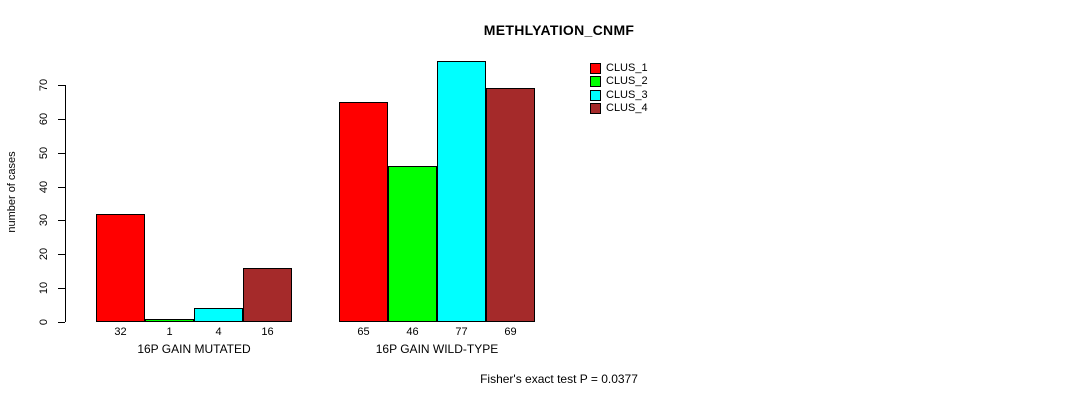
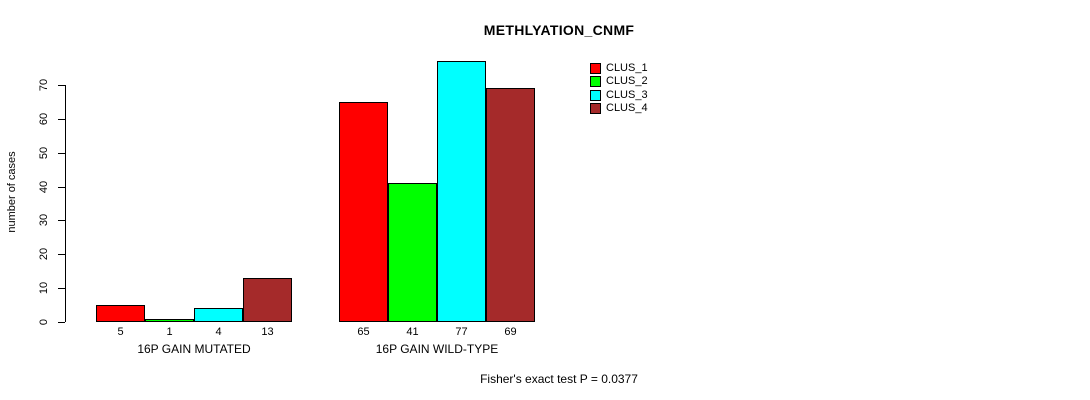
CLUS_1/16P GAIN MUTATED: 32 -> 5
CLUS_4/16P GAIN MUTATED: 16 -> 13
CLUS_2/16P GAIN WILD-TYPE: 46 -> 41
